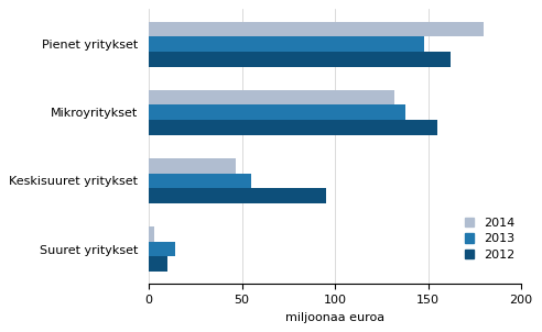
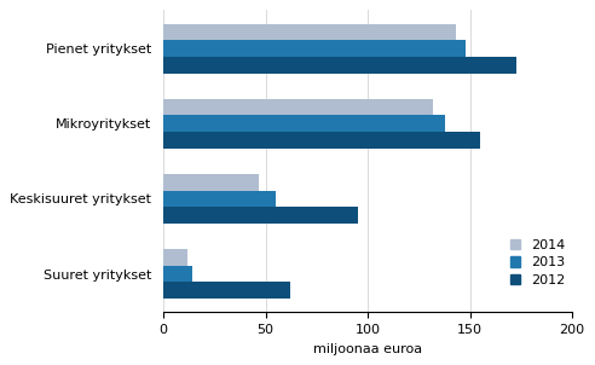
2014/Pienet yritykset: 180 -> 143
2012/Pienet yritykset: 162 -> 173
2014/Suuret yritykset: 3 -> 12
2012/Suuret yritykset: 10 -> 62
